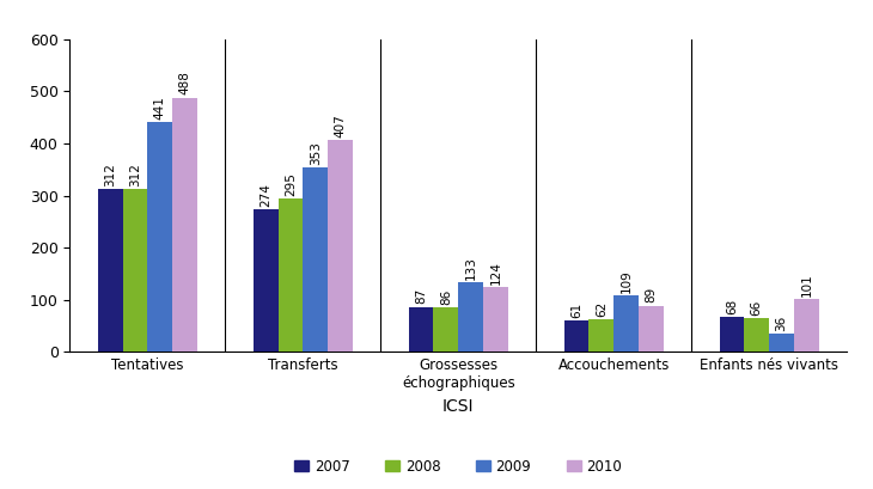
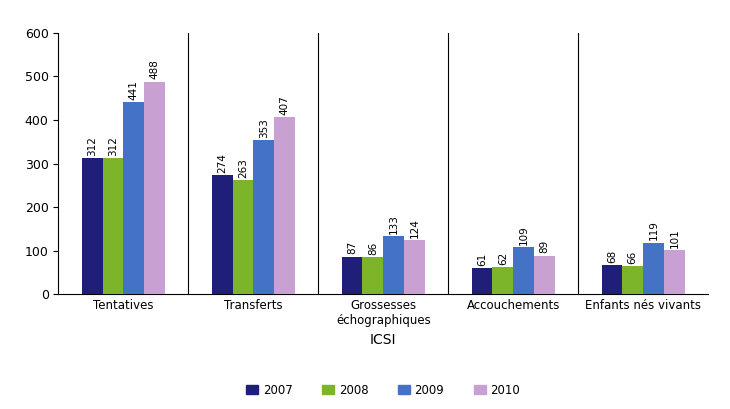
2008/Transferts: 295 -> 263
2009/Enfants nés vivants: 36 -> 119
